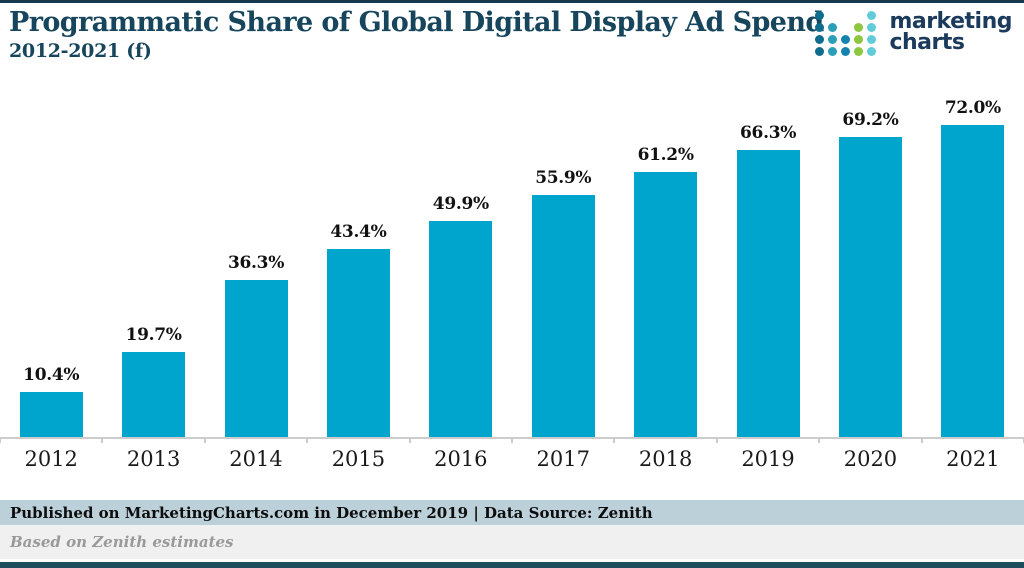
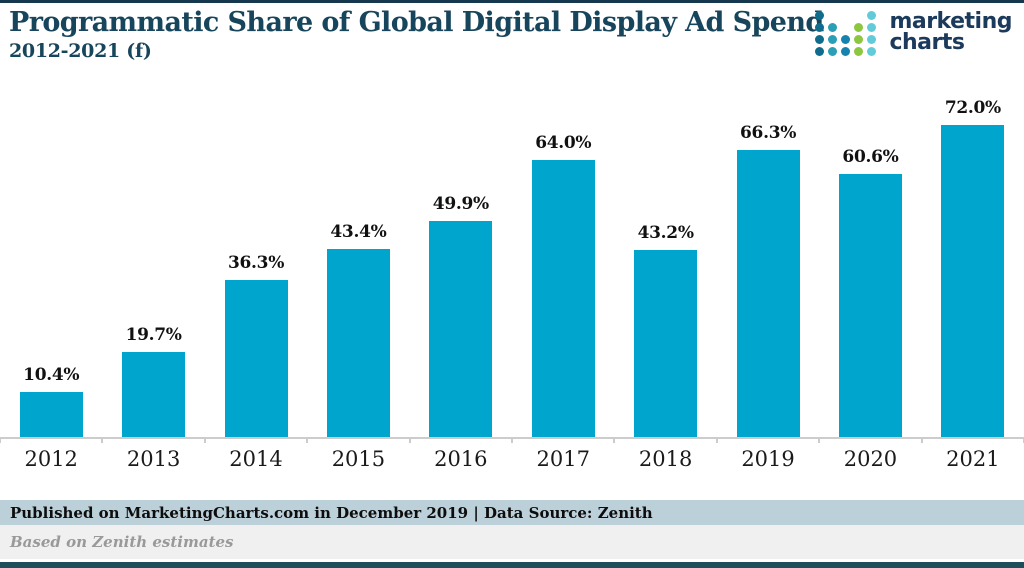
2017: 55.9% -> 64.0%
2018: 61.2% -> 43.2%
2020: 69.2% -> 60.6%
